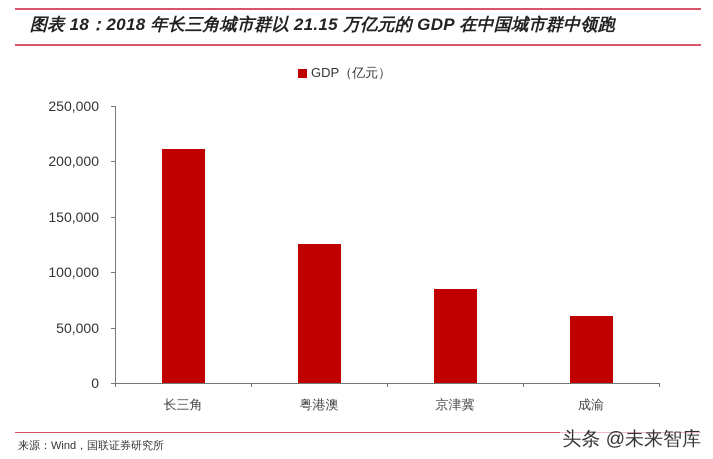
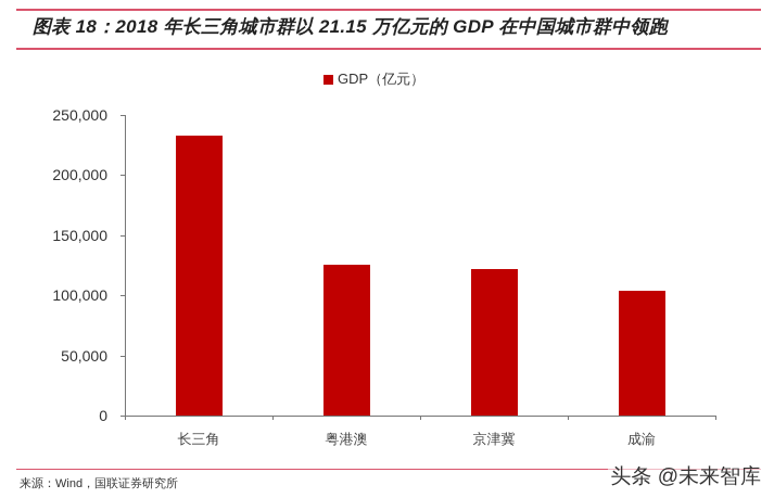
长三角: 212000 -> 233000
京津冀: 85000 -> 122000
成渝: 60000 -> 104000
